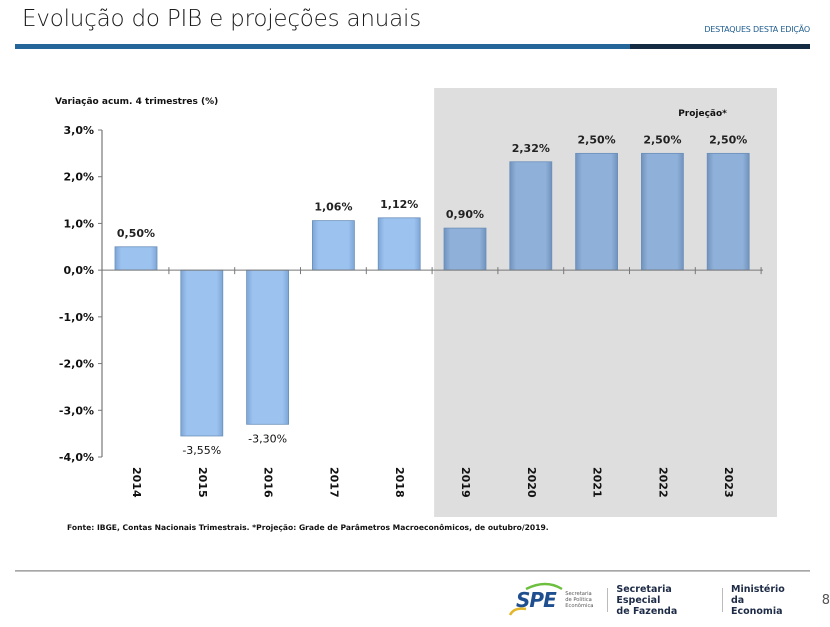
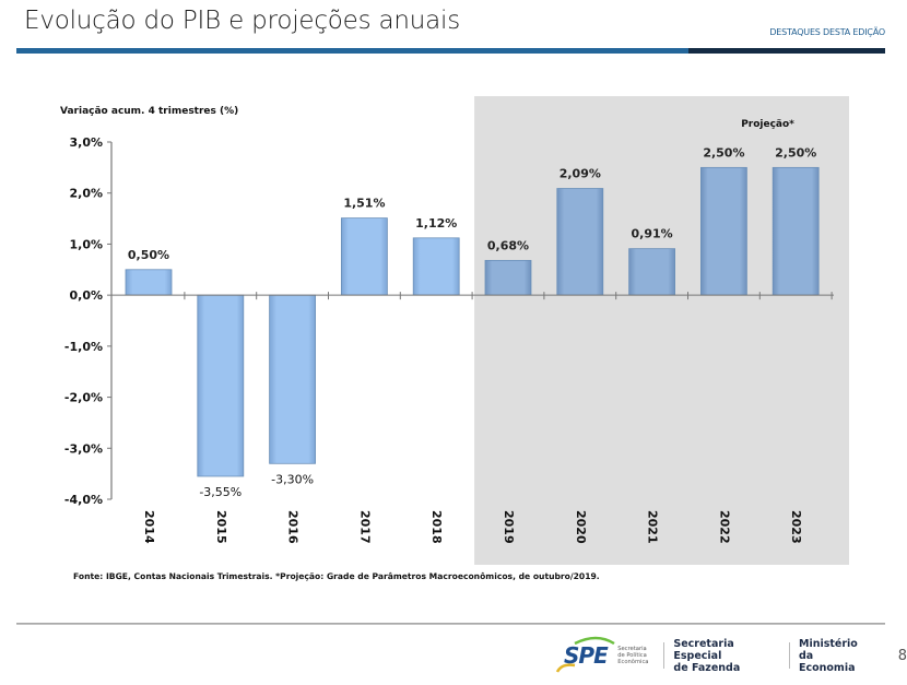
2017: 1,06% -> 1,51%
2019: 0,90% -> 0,68%
2020: 2,32% -> 2,09%
2021: 2,50% -> 0,91%
